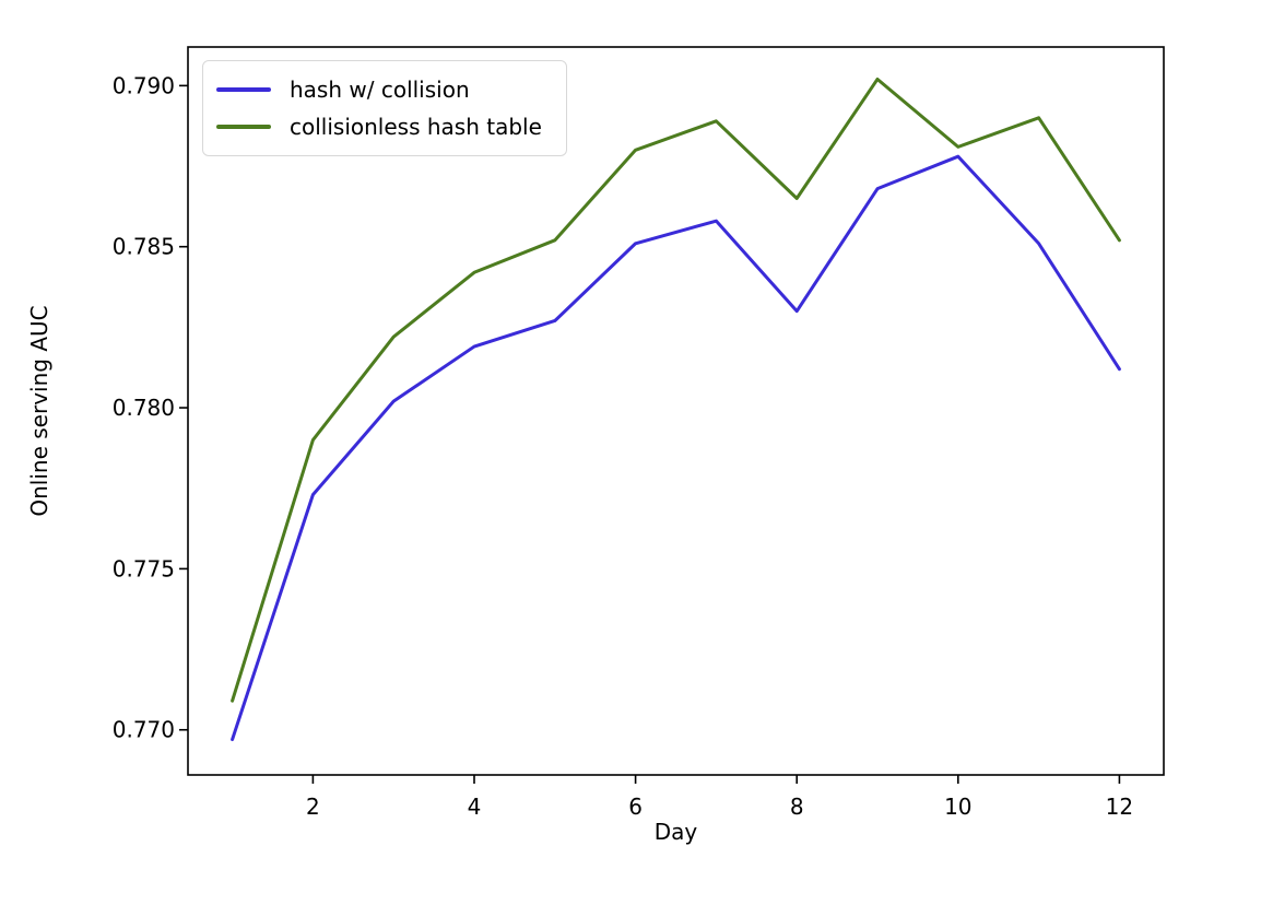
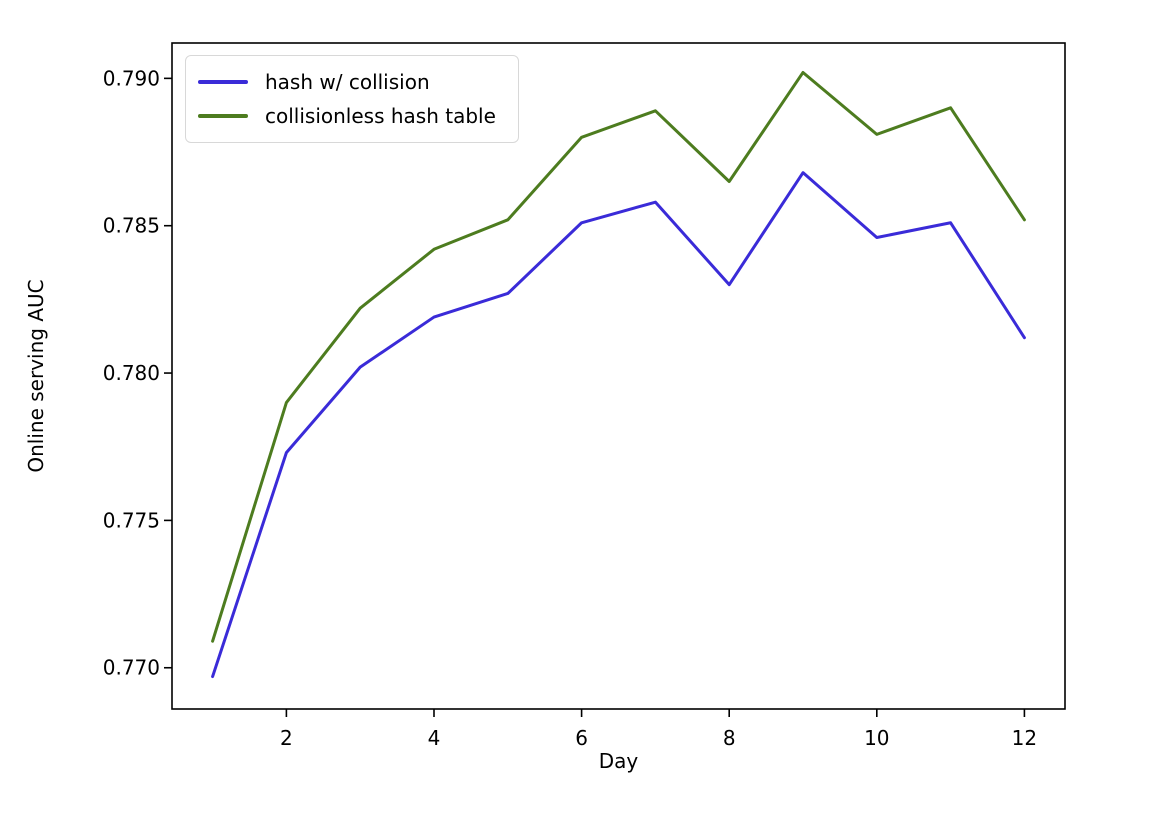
hash w/ collision/10: 0.7878 -> 0.7846
